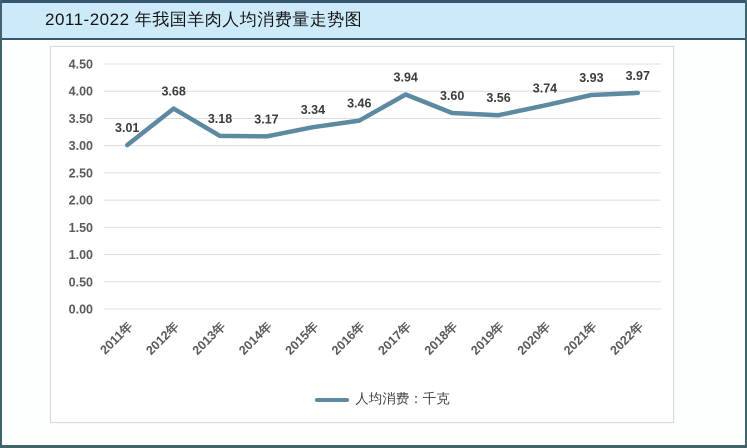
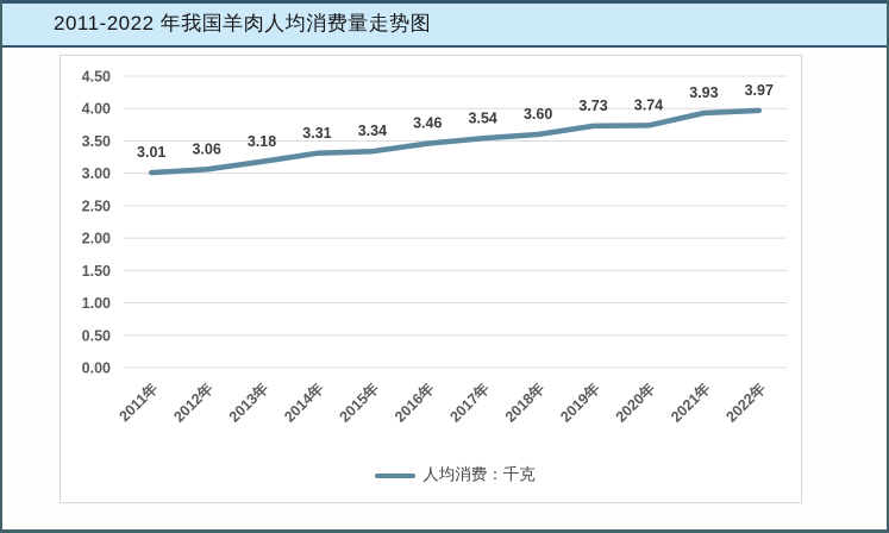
2012年: 3.68 -> 3.06
2014年: 3.17 -> 3.31
2017年: 3.94 -> 3.54
2019年: 3.56 -> 3.73
